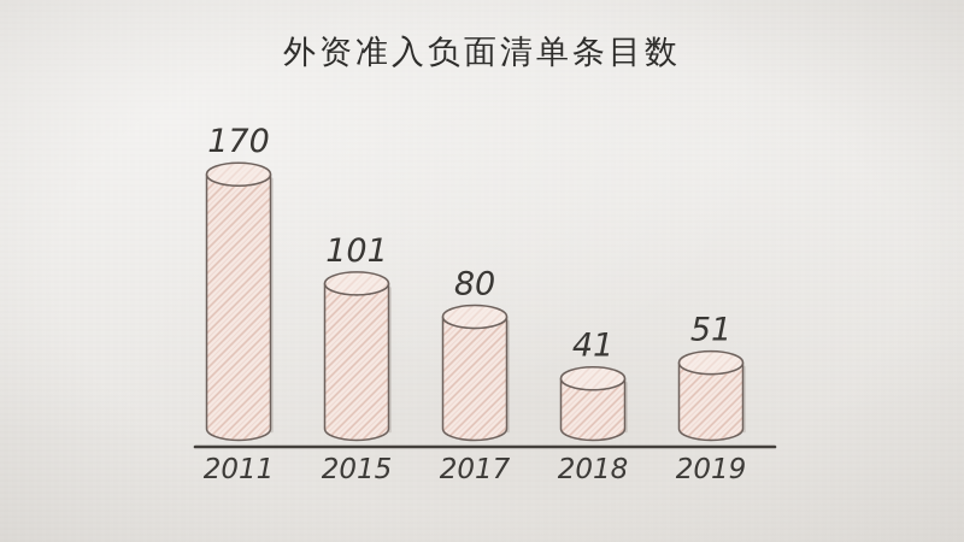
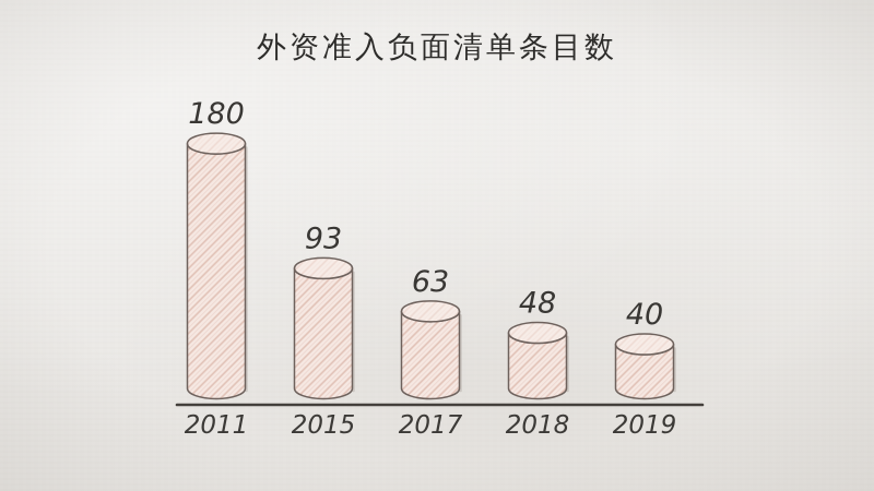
2011: 170 -> 180
2015: 101 -> 93
2017: 80 -> 63
2018: 41 -> 48
2019: 51 -> 40
